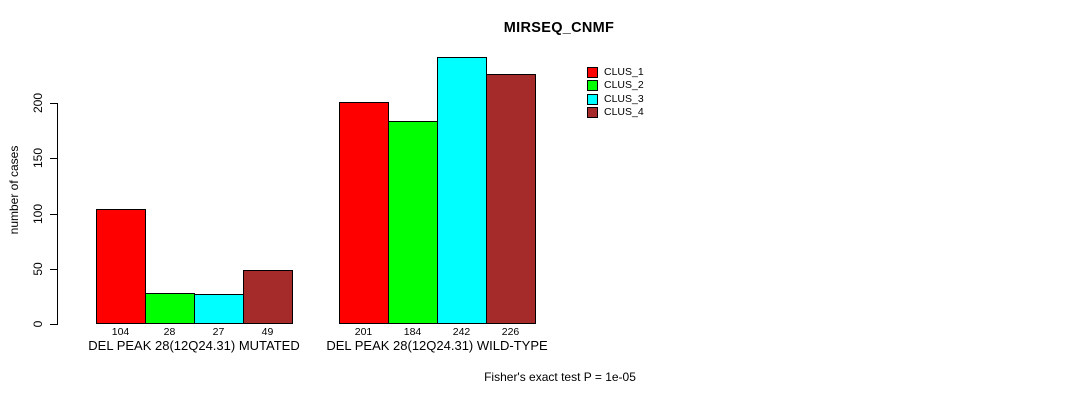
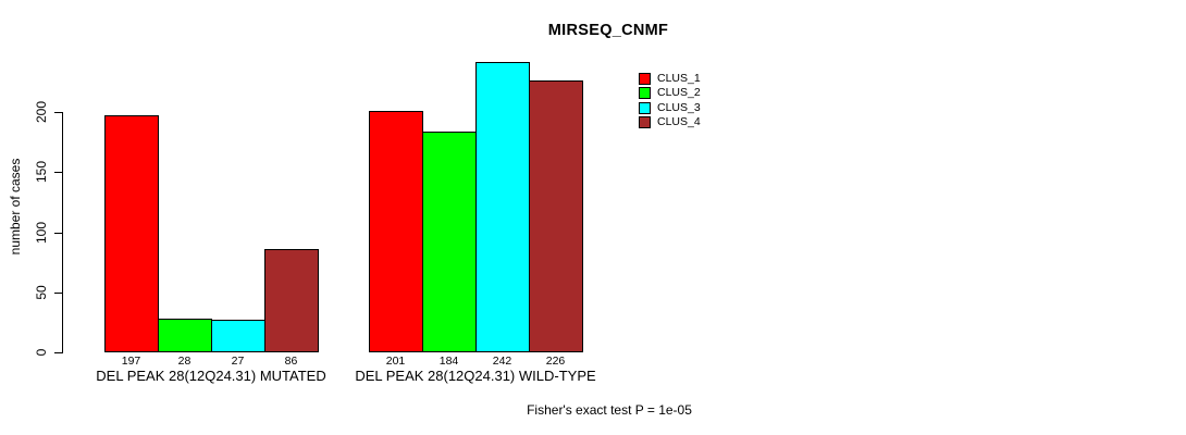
CLUS_1/DEL PEAK 28(12Q24.31) MUTATED: 104 -> 197
CLUS_4/DEL PEAK 28(12Q24.31) MUTATED: 49 -> 86
